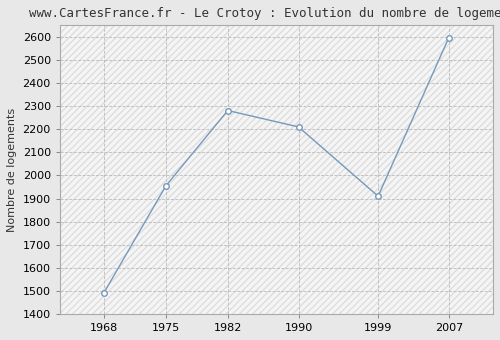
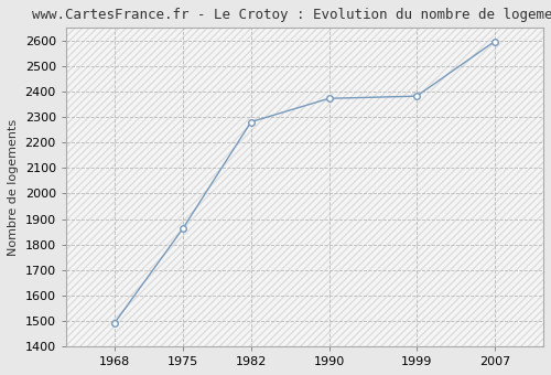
1975: 1955 -> 1862
1990: 2210 -> 2373
1999: 1910 -> 2382
